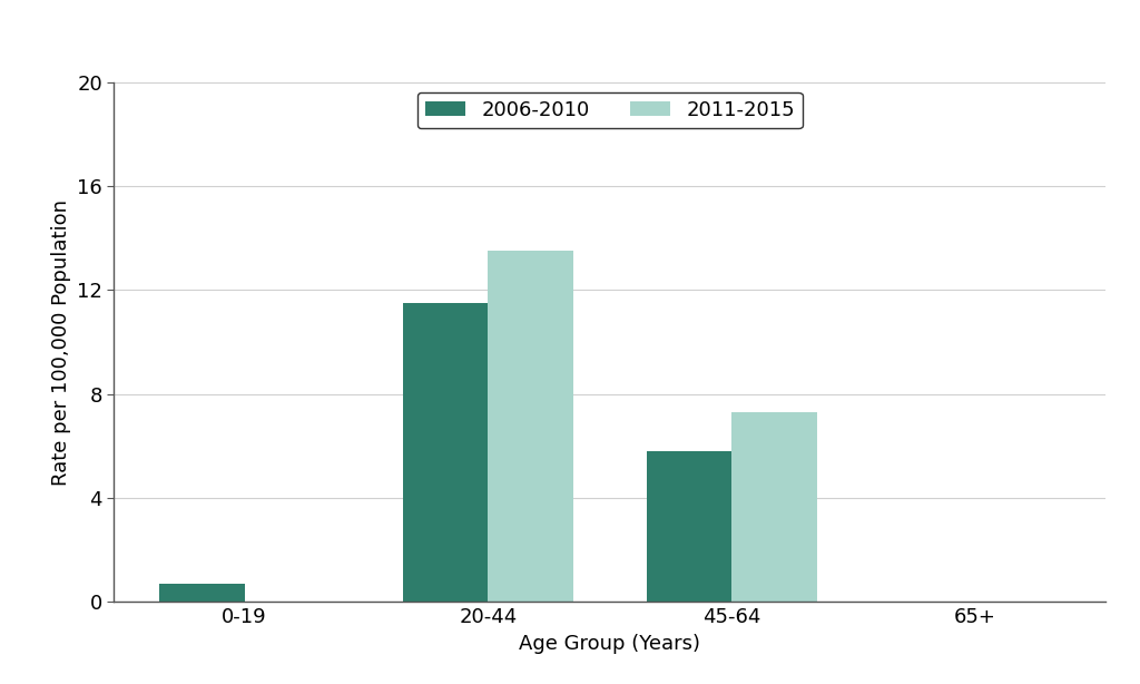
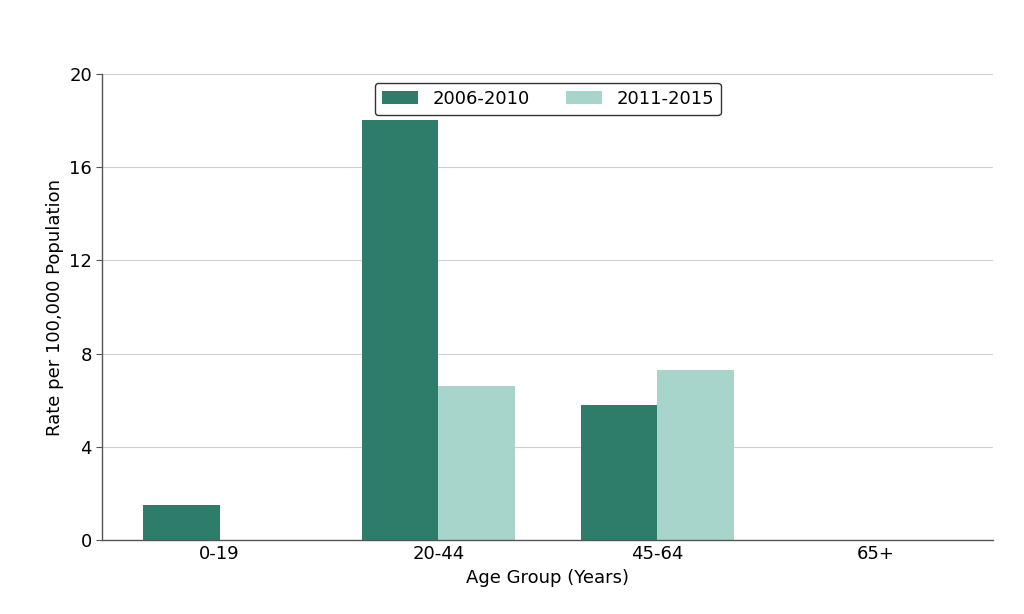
2006-2010/0-19: 0.7 -> 1.5
2006-2010/20-44: 11.5 -> 18.0
2011-2015/20-44: 13.5 -> 6.6
